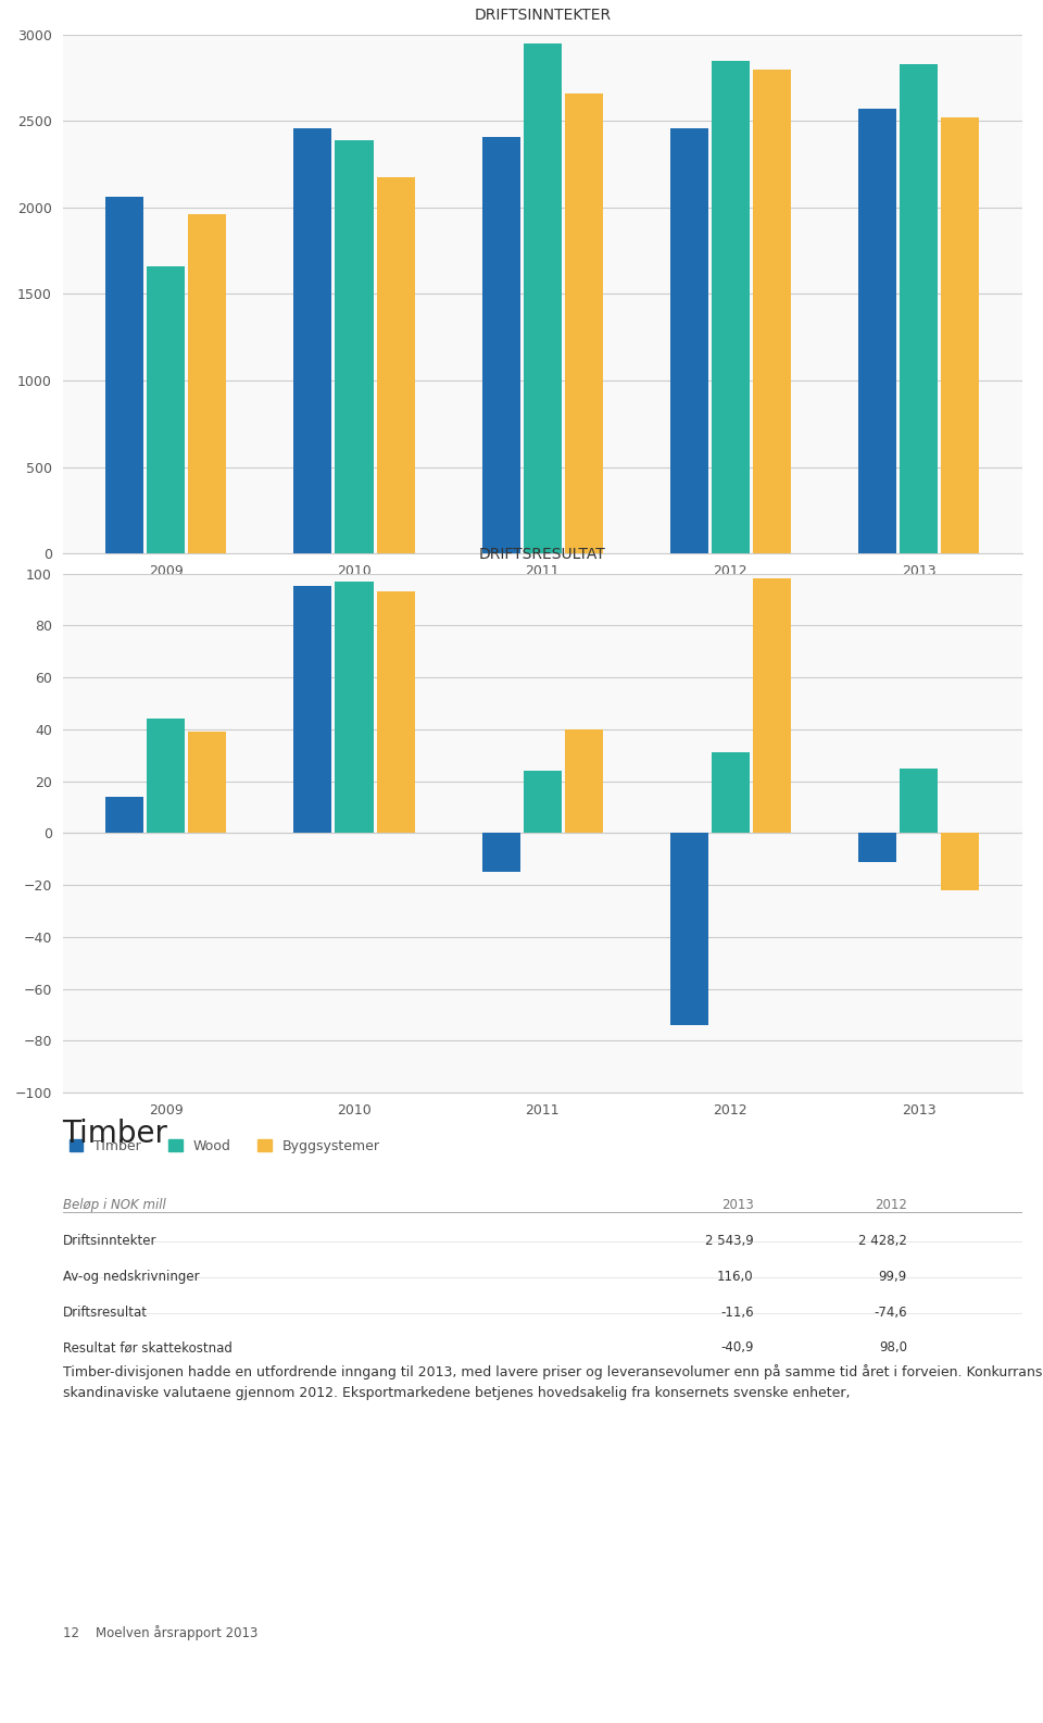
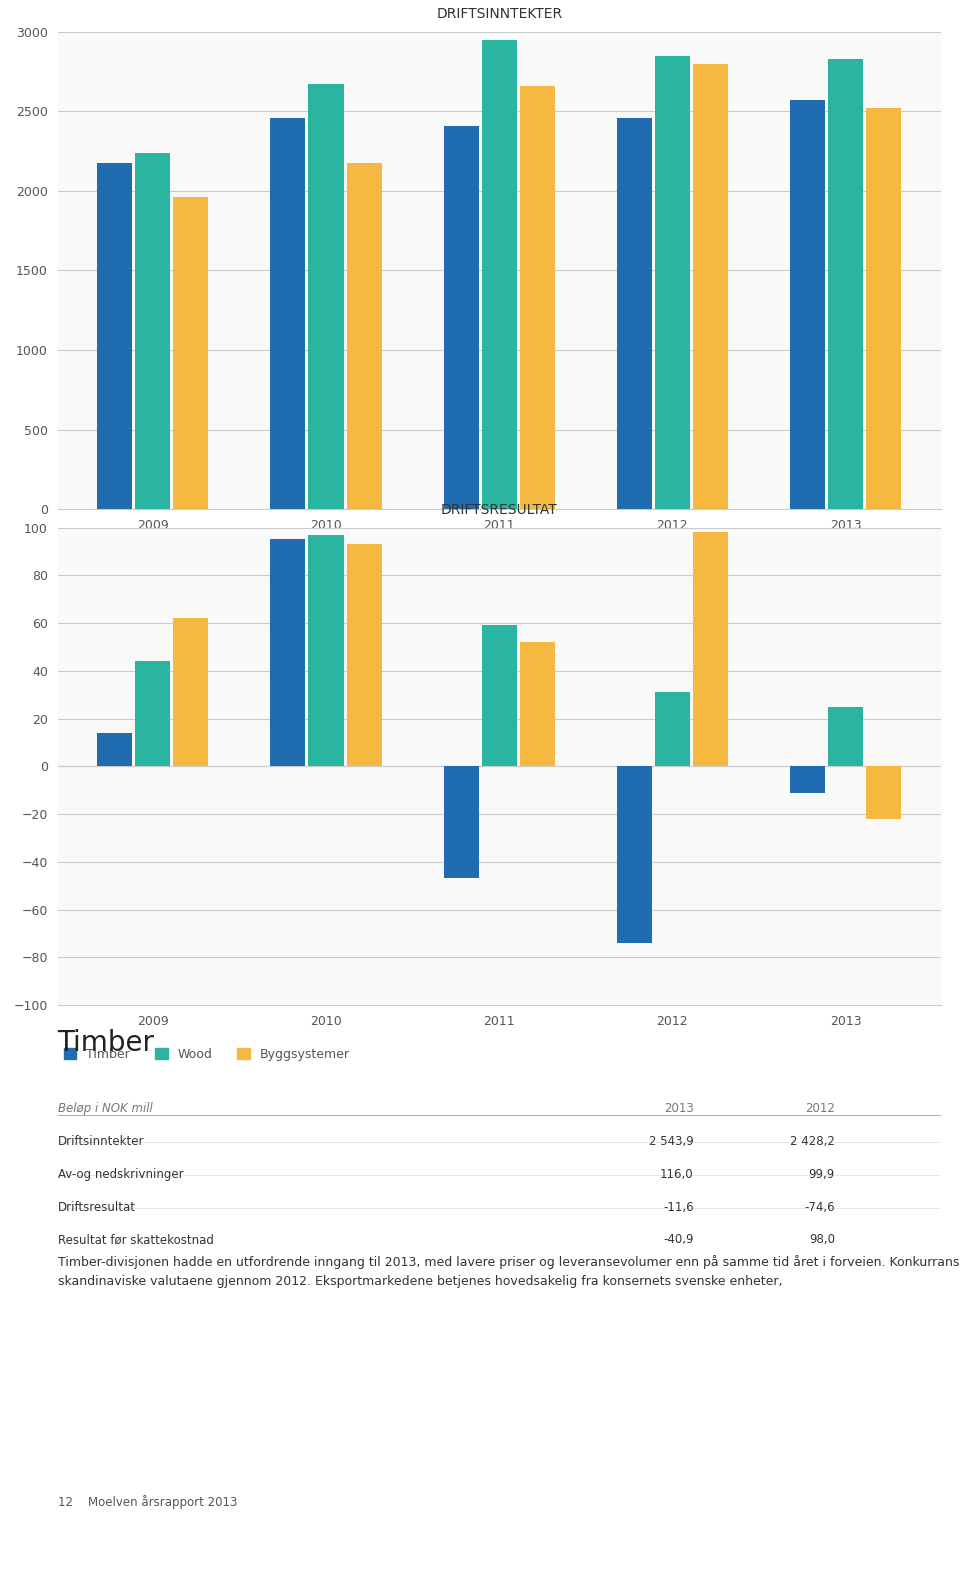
DRIFTSINNTEKTER/Timber/2009: 2060 -> 2180
DRIFTSINNTEKTER/Wood/2009: 1660 -> 2240
DRIFTSINNTEKTER/Wood/2010: 2390 -> 2670
DRIFTSRESULTAT/Byggsystemer/2009: 39 -> 62
DRIFTSRESULTAT/Timber/2011: -15 -> -47
DRIFTSRESULTAT/Wood/2011: 24 -> 59
DRIFTSRESULTAT/Byggsystemer/2011: 40 -> 52
